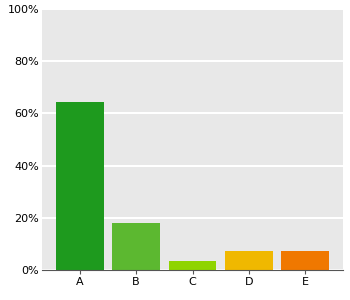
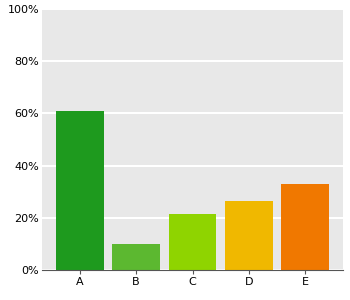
A: 64.3% -> 61.0%
B: 17.9% -> 10.0%
C: 3.6% -> 21.5%
D: 7.1% -> 26.5%
E: 7.1% -> 33.0%
